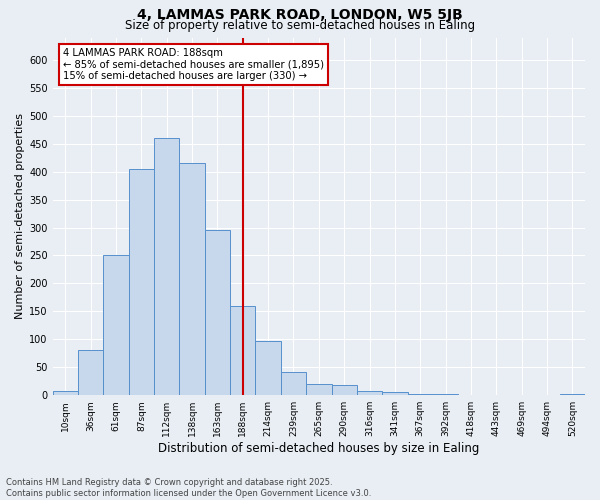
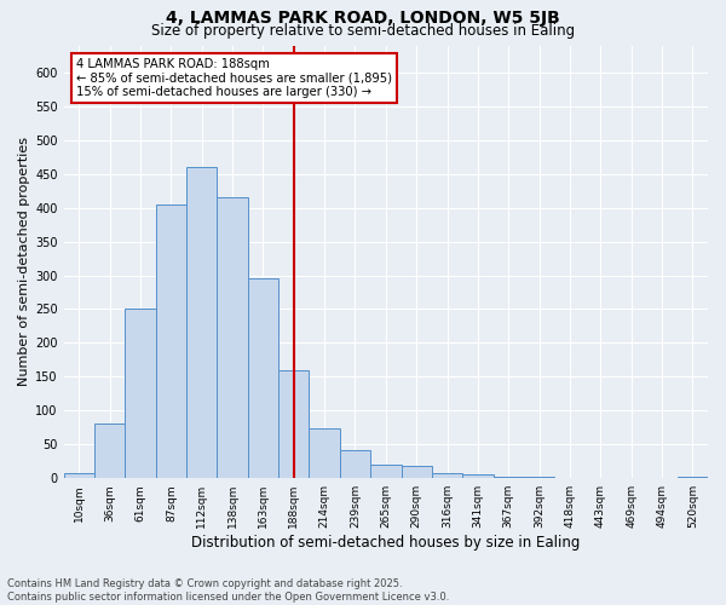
214sqm: 97 -> 74
